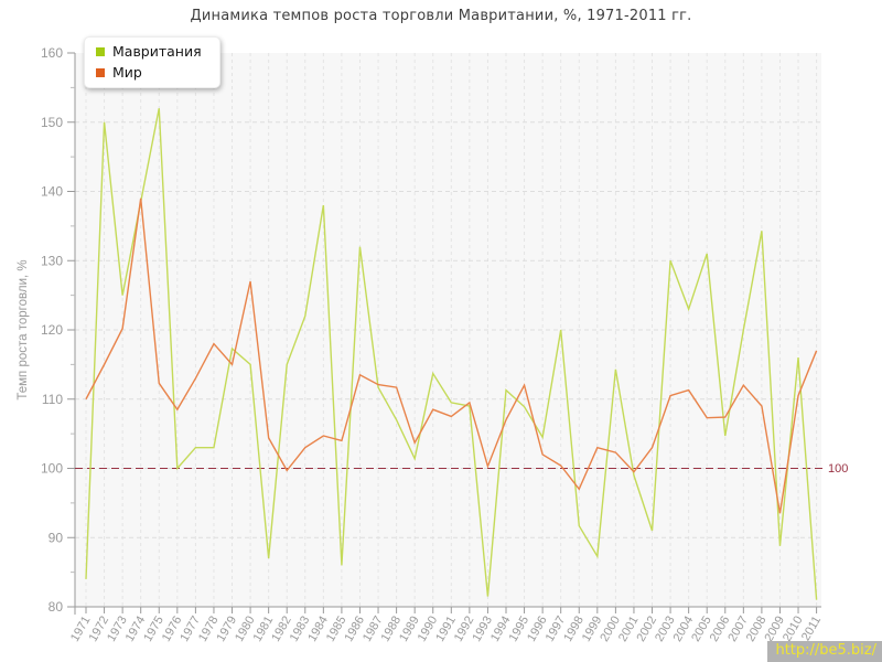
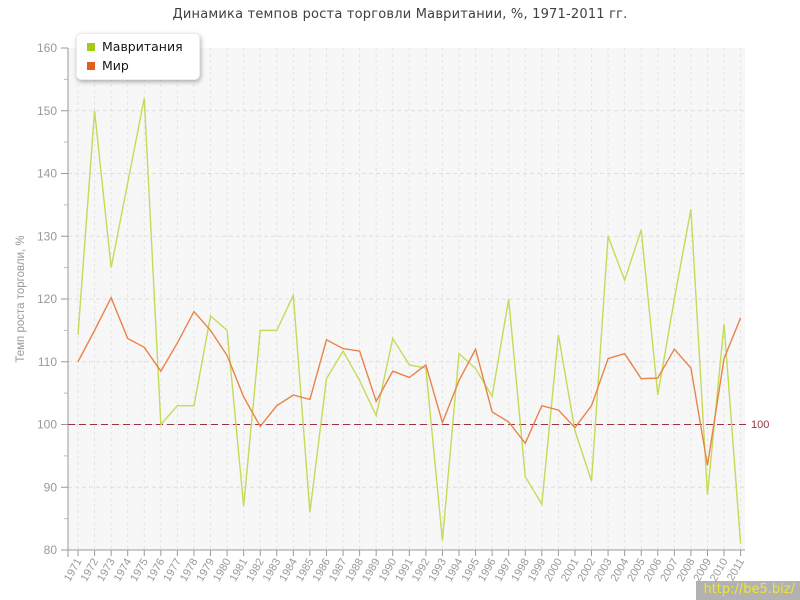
Мавритания/1971: 84 -> 114
Мир/1974: 139 -> 114
Мир/1980: 127 -> 111
Мавритания/1983: 122 -> 115
Мавритания/1984: 138 -> 121
Мавритания/1986: 132 -> 107
